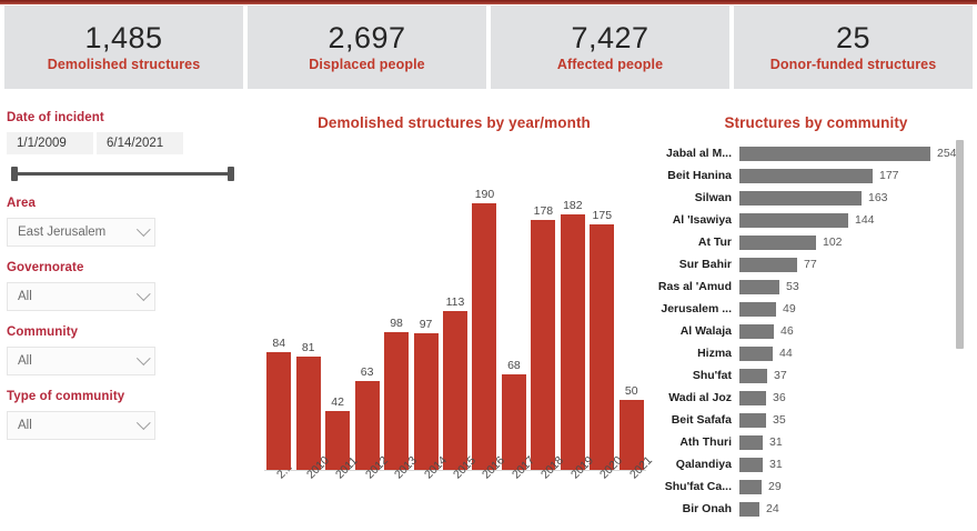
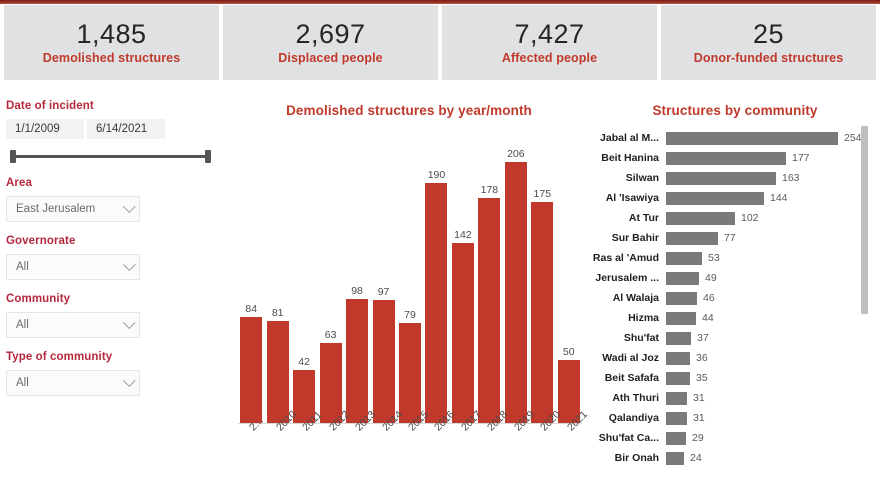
Demolished structures by year/month/2015: 113 -> 79
Demolished structures by year/month/2017: 68 -> 142
Demolished structures by year/month/2019: 182 -> 206
